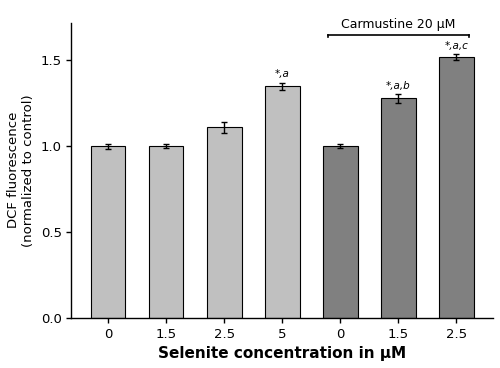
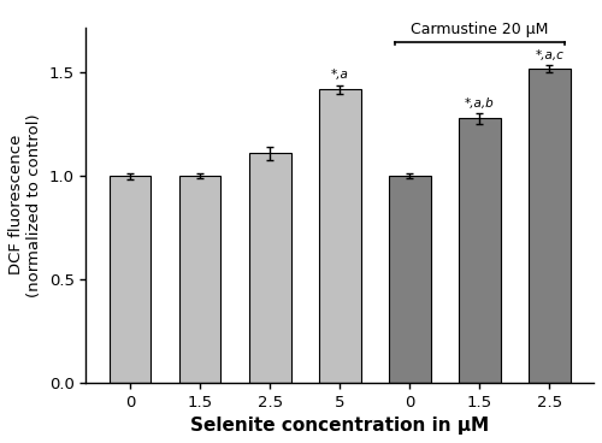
5: 1.35 -> 1.42
